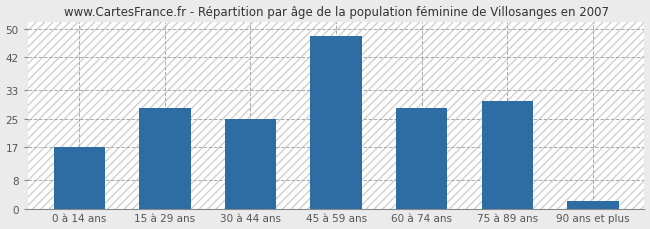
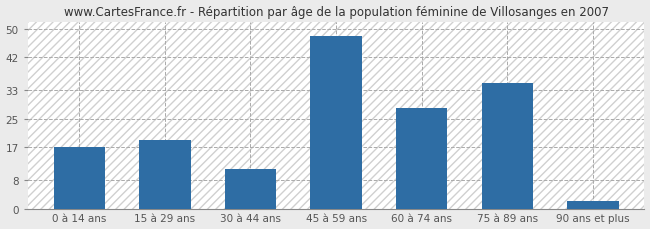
15 à 29 ans: 28 -> 19
30 à 44 ans: 25 -> 11
75 à 89 ans: 30 -> 35
